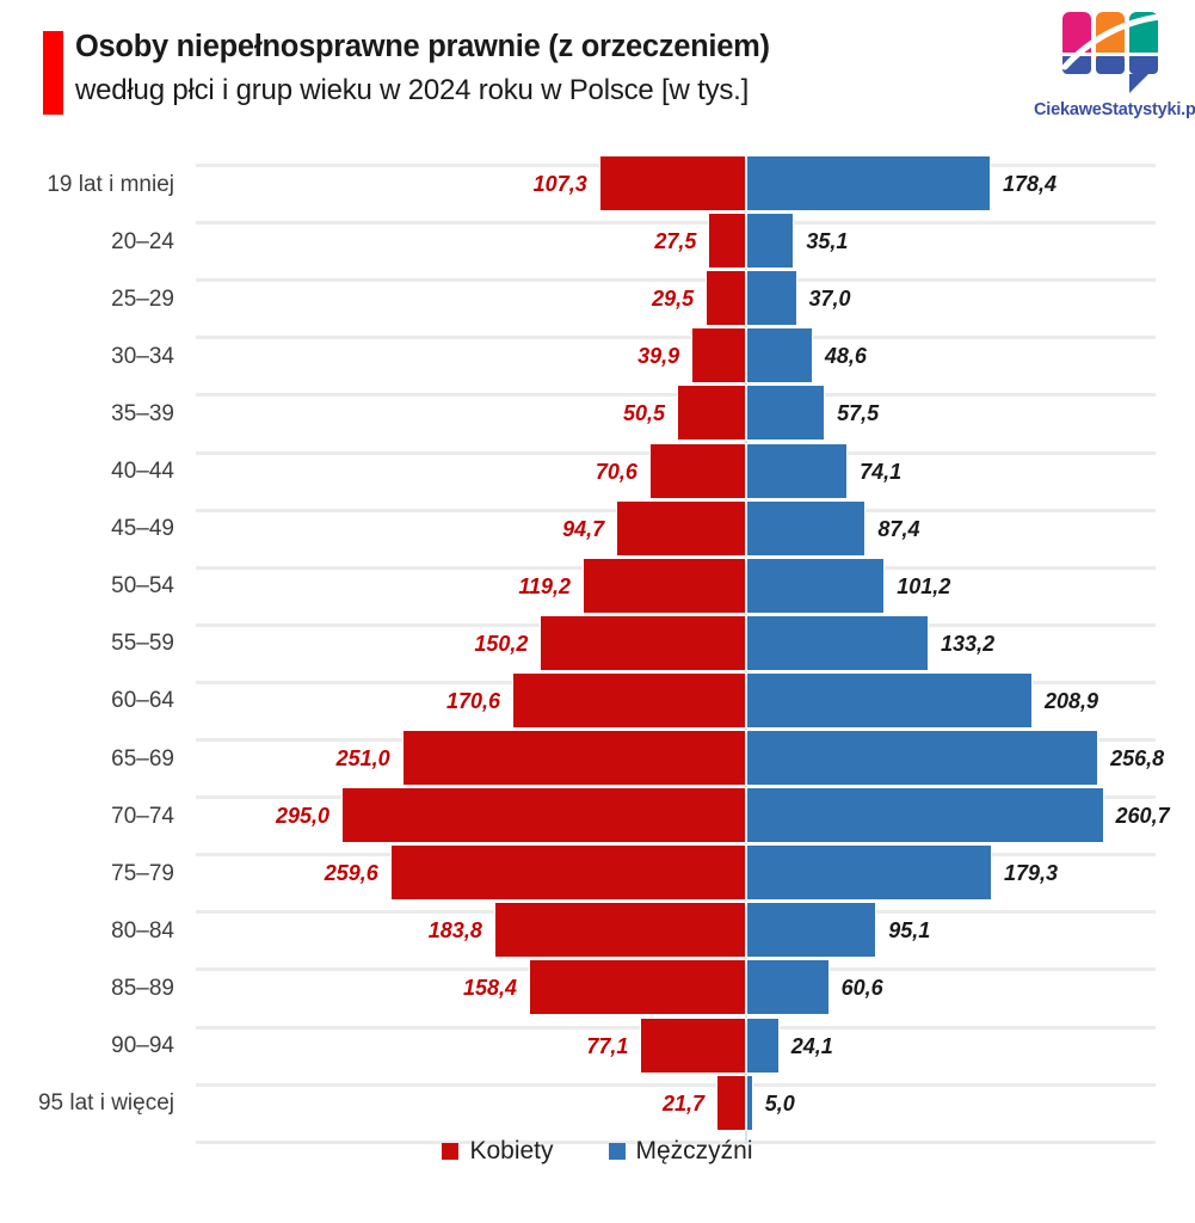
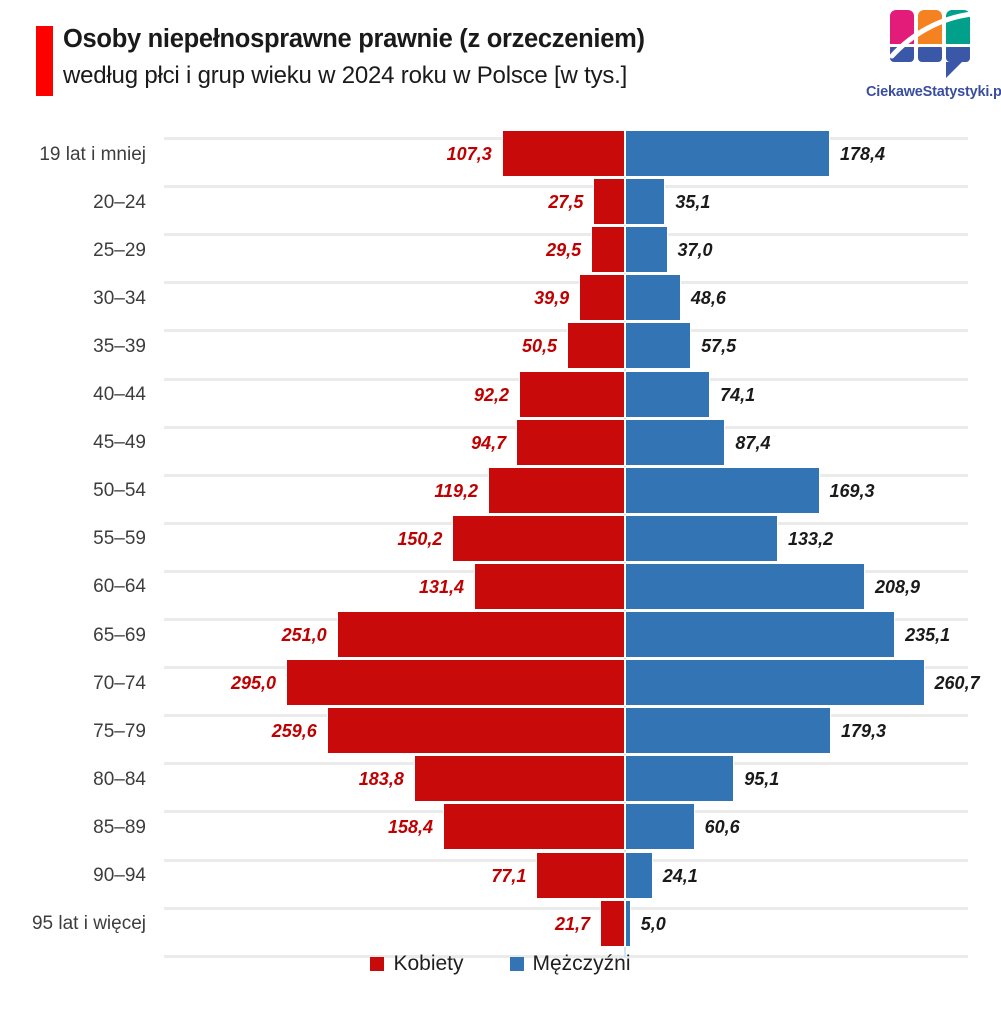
Kobiety/40–44: 70,6 -> 92,2
Mężczyźni/50–54: 101,2 -> 169,3
Kobiety/60–64: 170,6 -> 131,4
Mężczyźni/65–69: 256,8 -> 235,1
